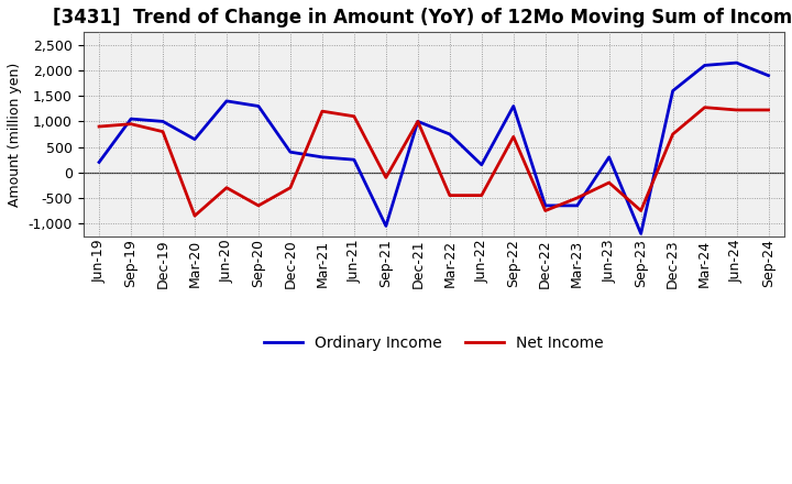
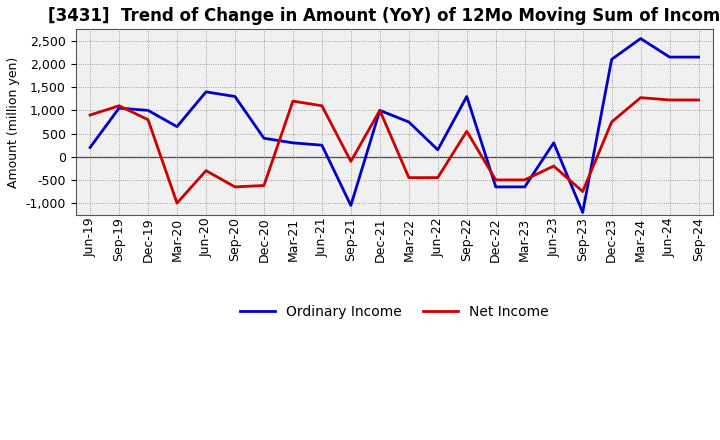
Net Income/Sep-19: 950 -> 1,100
Net Income/Mar-20: -850 -> -1,000
Net Income/Dec-20: -300 -> -620
Net Income/Sep-22: 700 -> 550
Net Income/Dec-22: -750 -> -500
Ordinary Income/Dec-23: 1,600 -> 2,100
Ordinary Income/Mar-24: 2,100 -> 2,550
Ordinary Income/Sep-24: 1,900 -> 2,150
